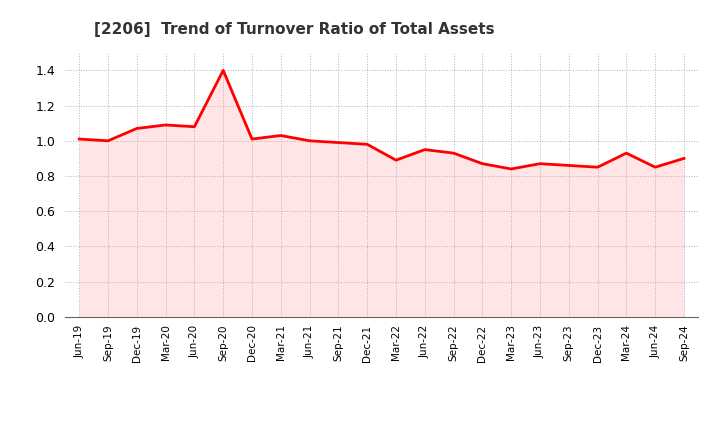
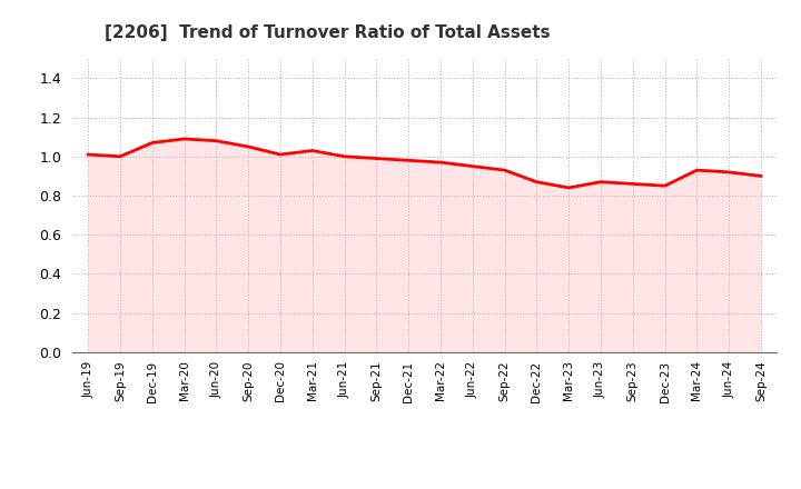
Sep-20: 1.40 -> 1.05
Mar-22: 0.89 -> 0.97
Jun-24: 0.85 -> 0.92
